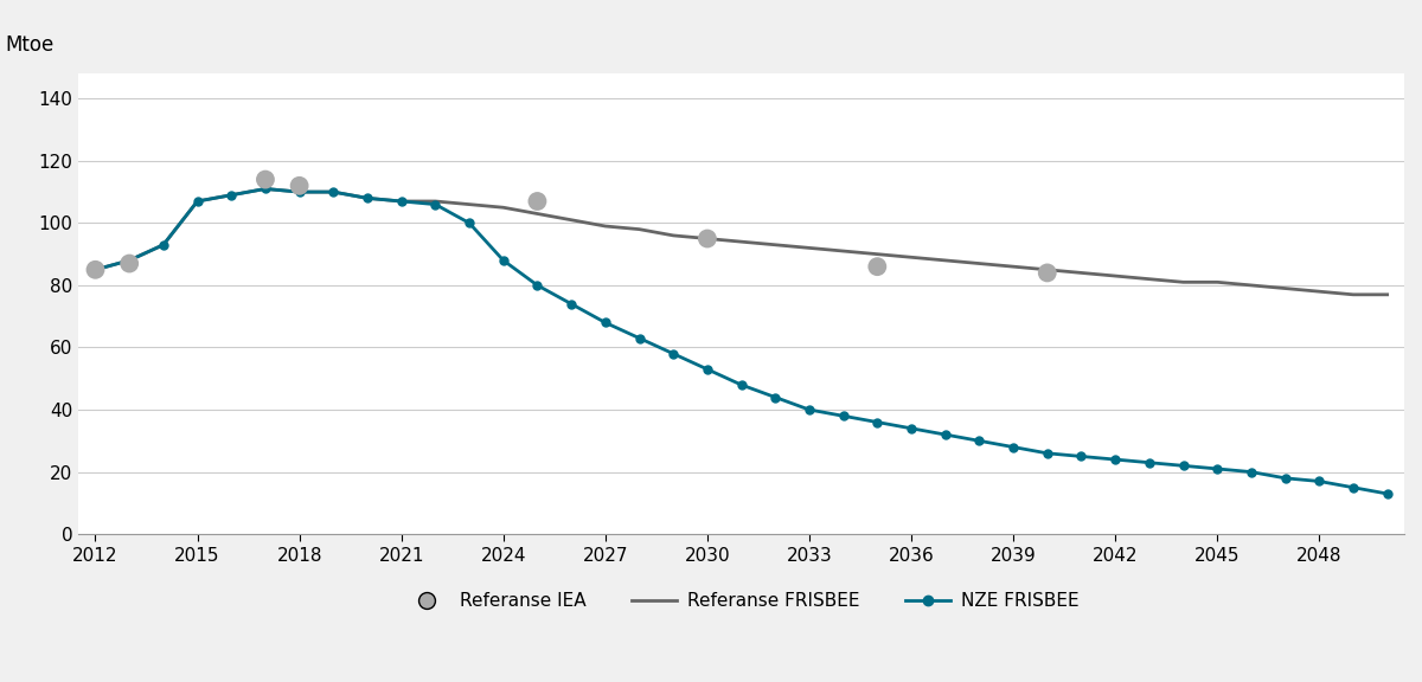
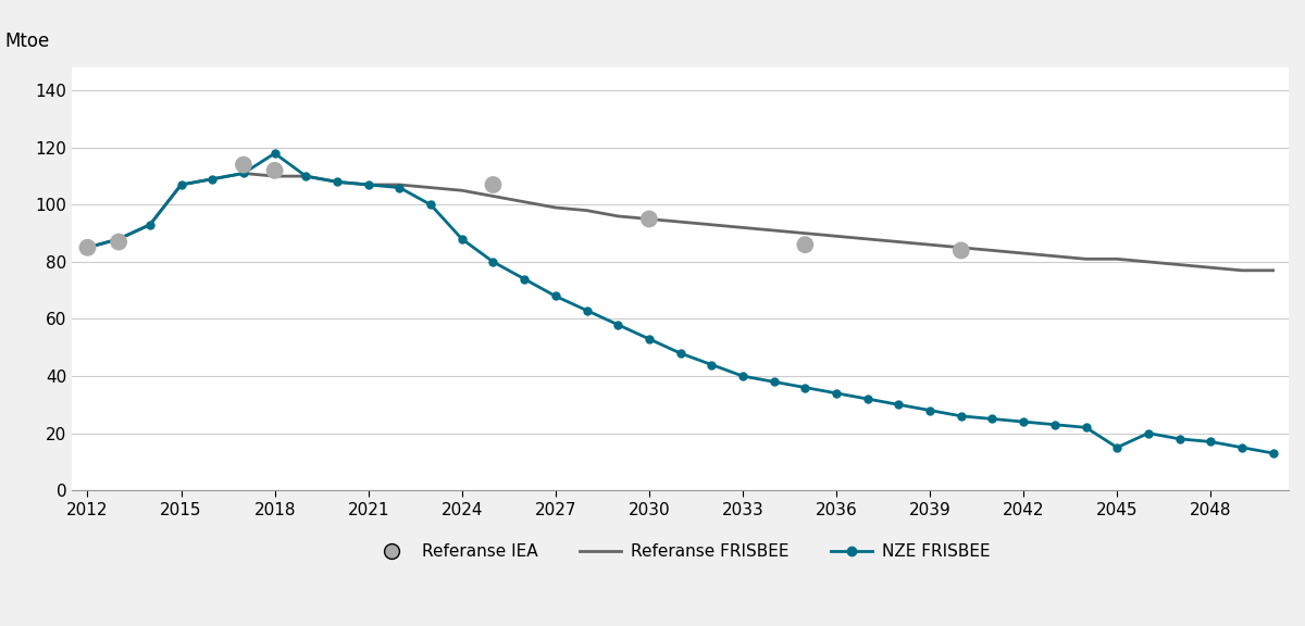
NZE FRISBEE/2018: 110 -> 118
NZE FRISBEE/2045: 21 -> 15
